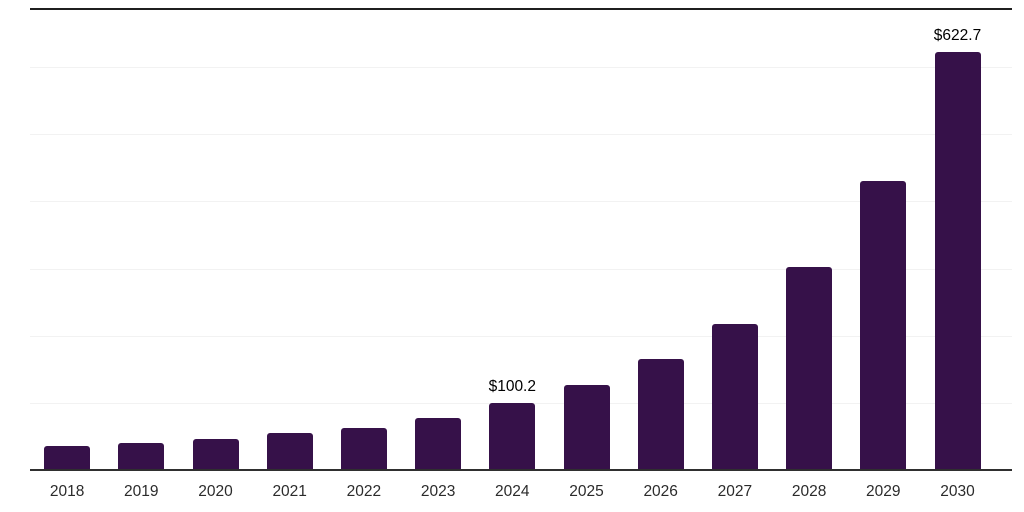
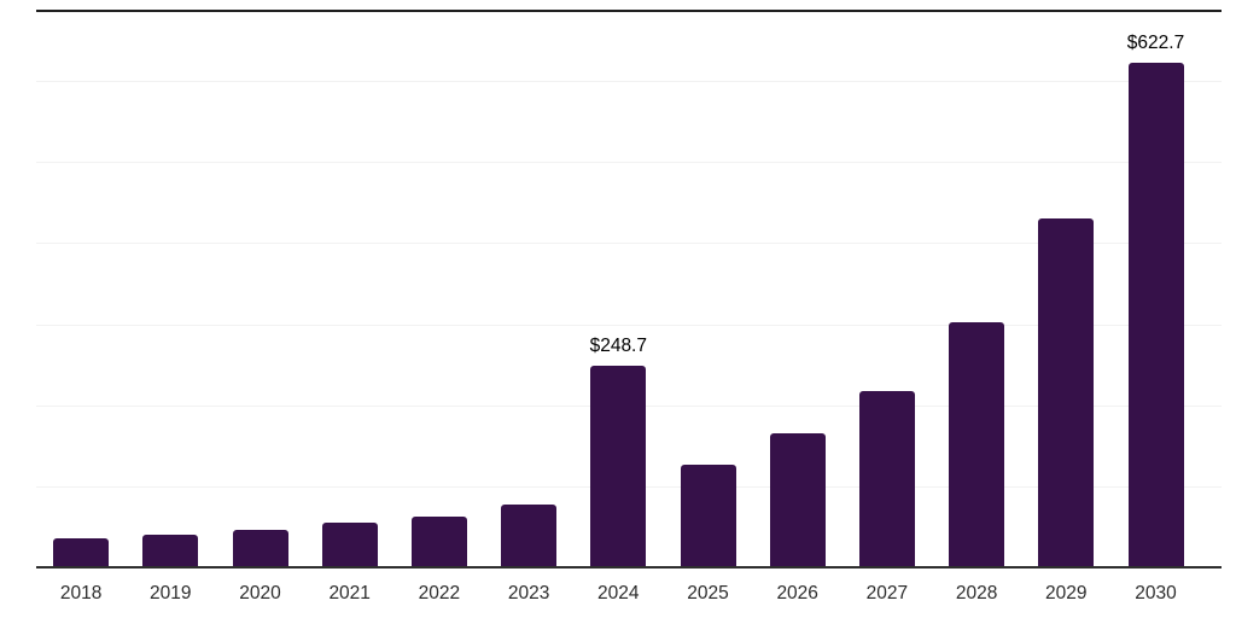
2024: $100.2 -> $248.7
